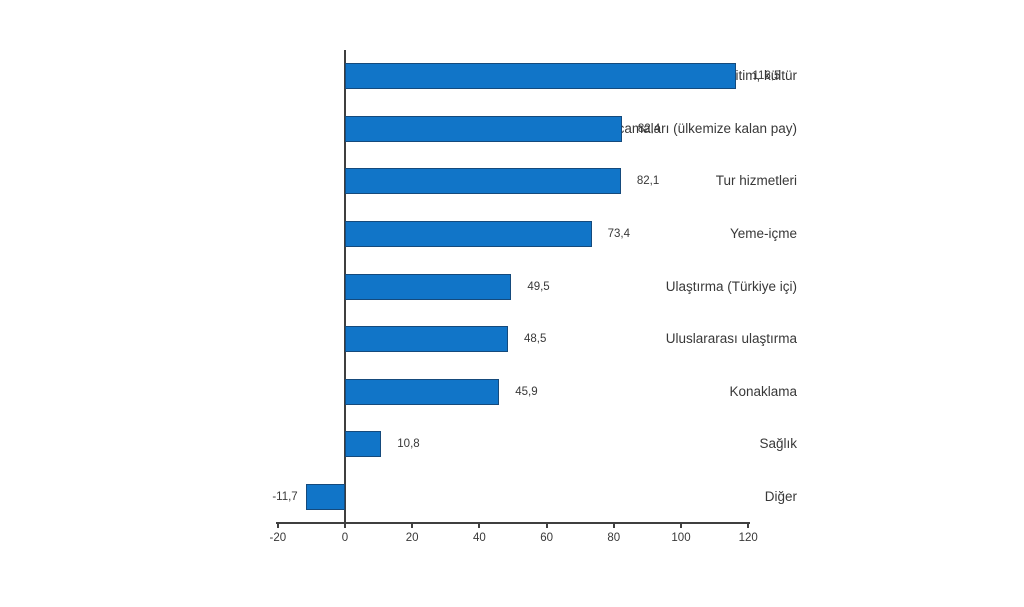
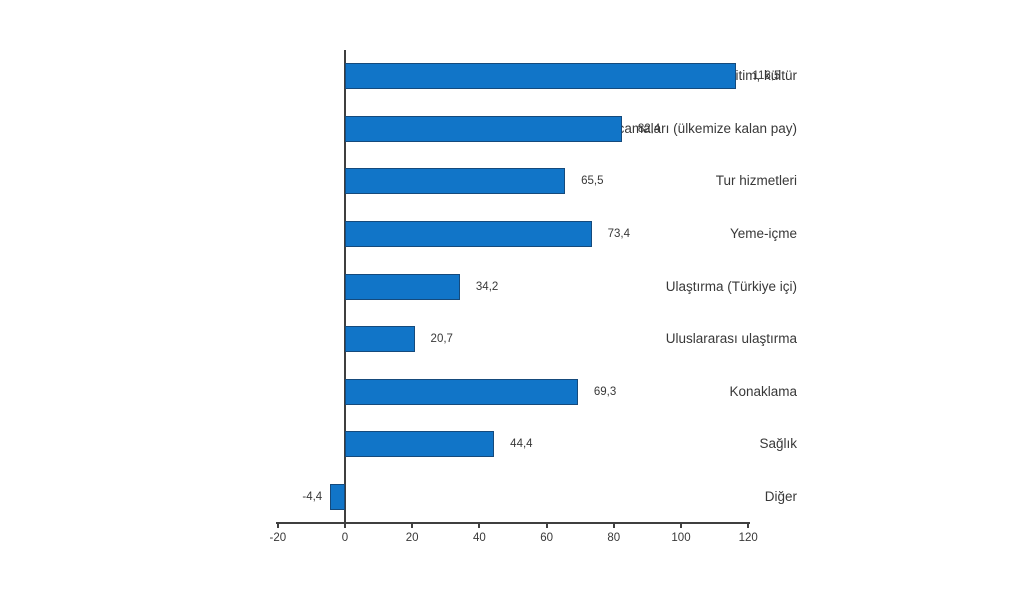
Tur hizmetleri: 82,1 -> 65,5
Ulaştırma (Türkiye içi): 49,5 -> 34,2
Uluslararası ulaştırma: 48,5 -> 20,7
Konaklama: 45,9 -> 69,3
Sağlık: 10,8 -> 44,4
Diğer: -11,7 -> -4,4
